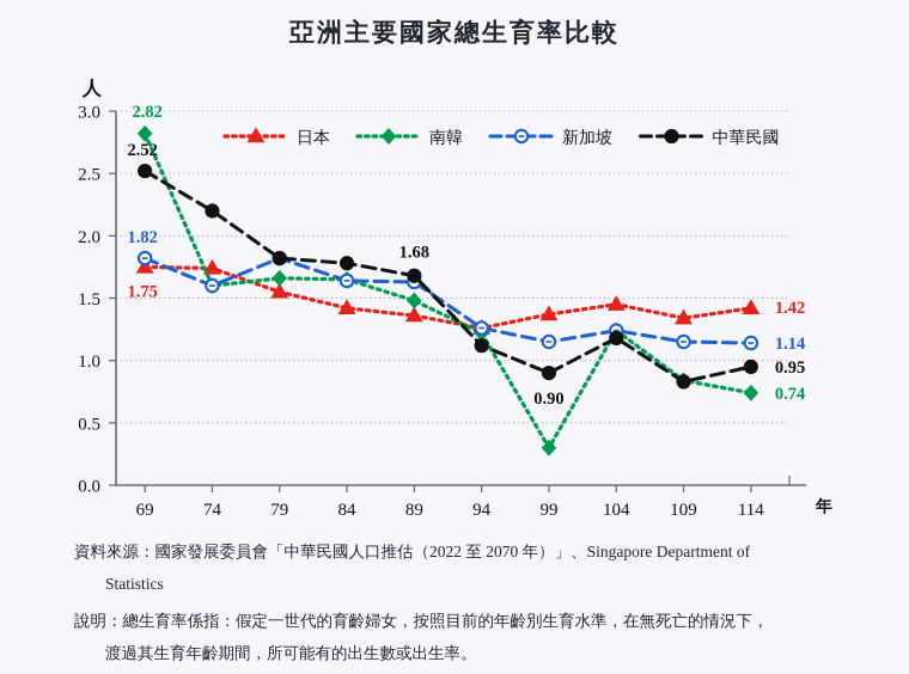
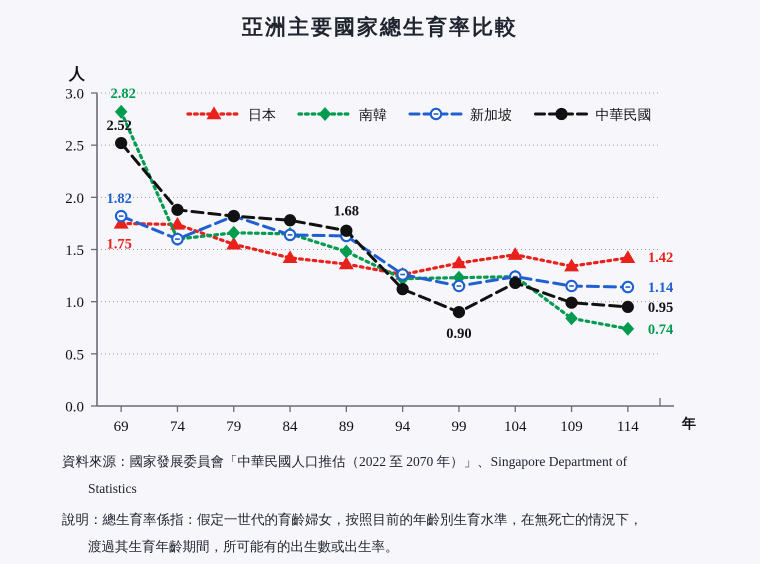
中華民國/74: 2.20 -> 1.88
南韓/99: 0.30 -> 1.23
中華民國/109: 0.83 -> 0.99
